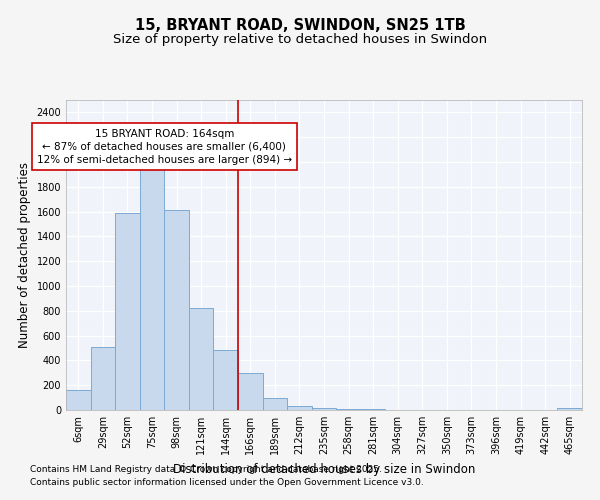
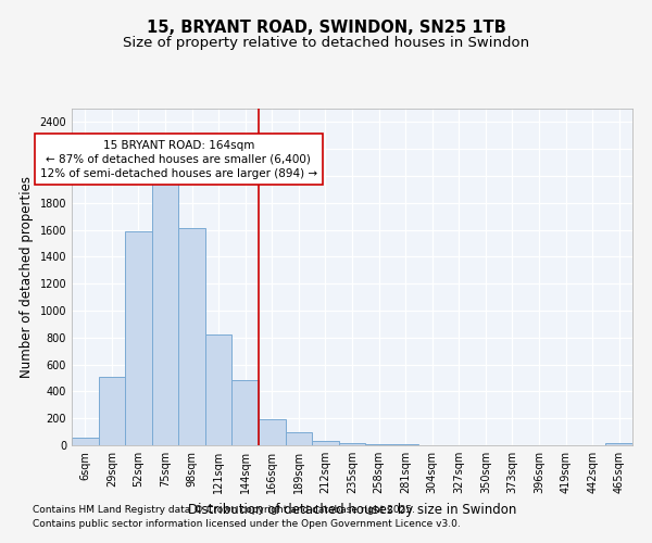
6sqm: 160 -> 60
166sqm: 300 -> 200
